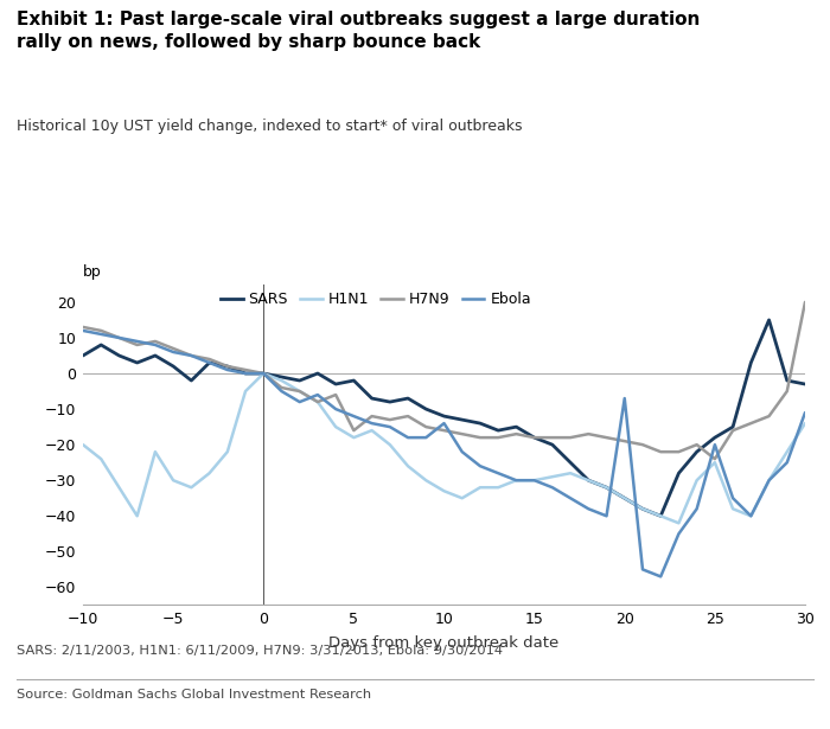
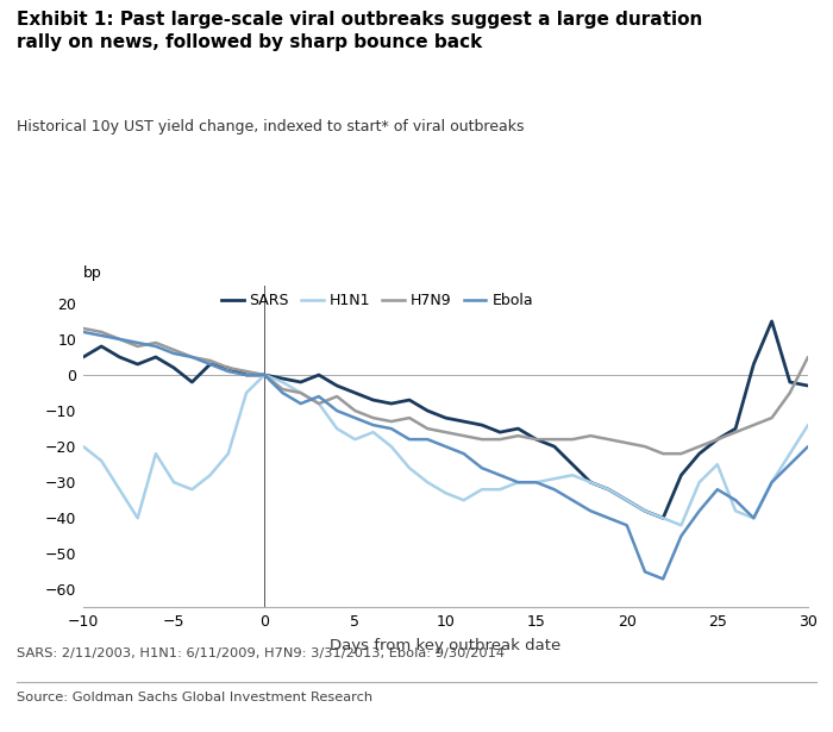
SARS/5: -2 -> -5
H7N9/5: -16 -> -10
Ebola/10: -14 -> -20
Ebola/20: -7 -> -42
H7N9/25: -24 -> -18
Ebola/25: -20 -> -32
H7N9/30: 20 -> 5
Ebola/30: -11 -> -20
